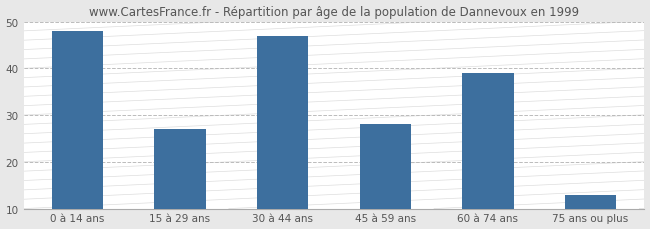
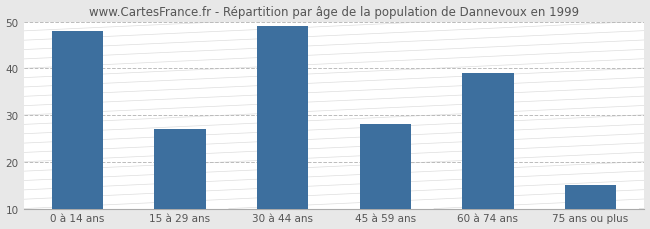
30 à 44 ans: 47 -> 49
75 ans ou plus: 13 -> 15
